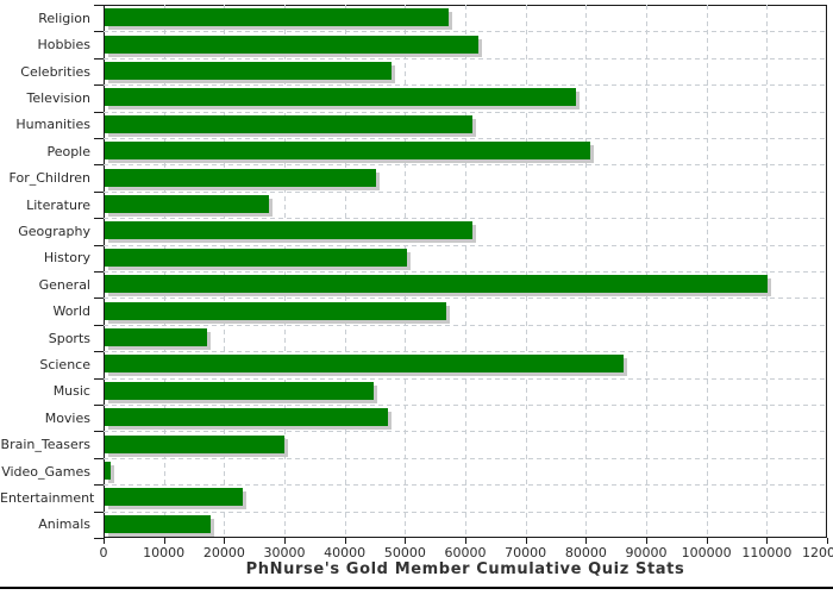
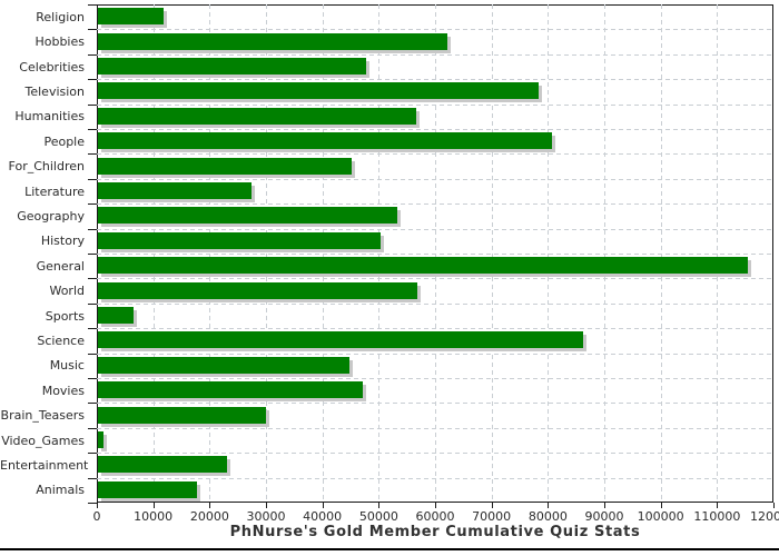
Religion: 57000 -> 12000
Humanities: 61000 -> 56000
Geography: 61000 -> 53000
General: 110000 -> 115000
Sports: 17000 -> 6000
